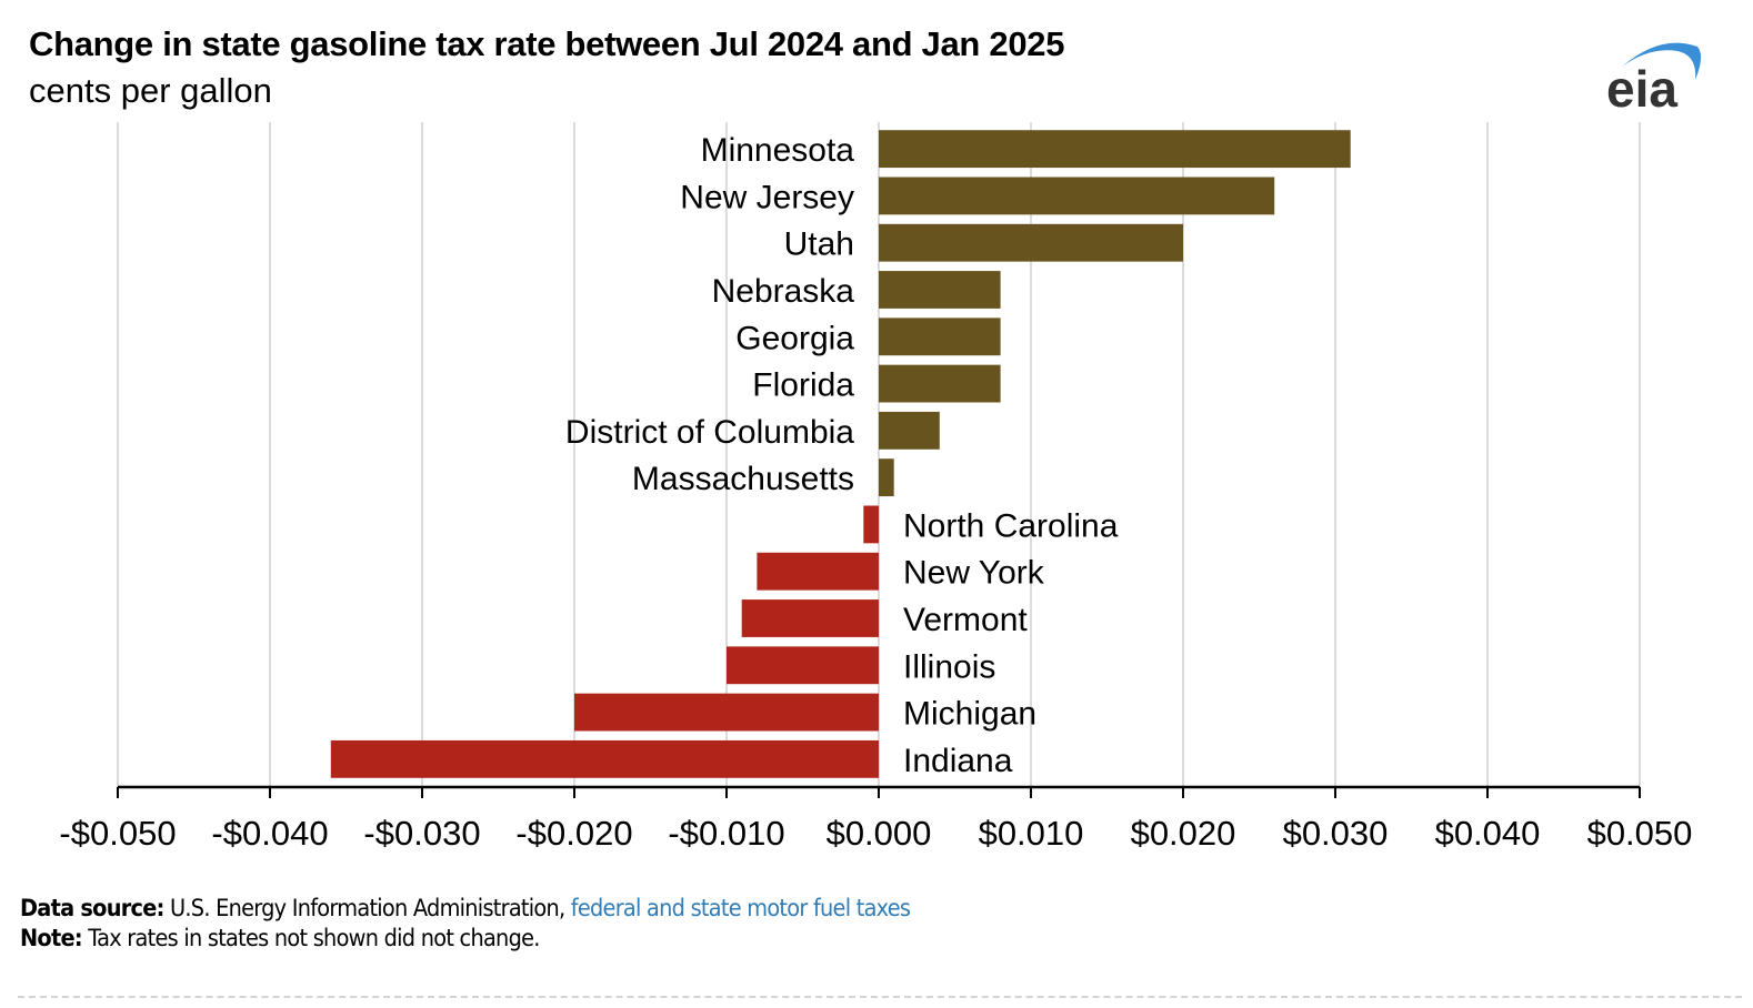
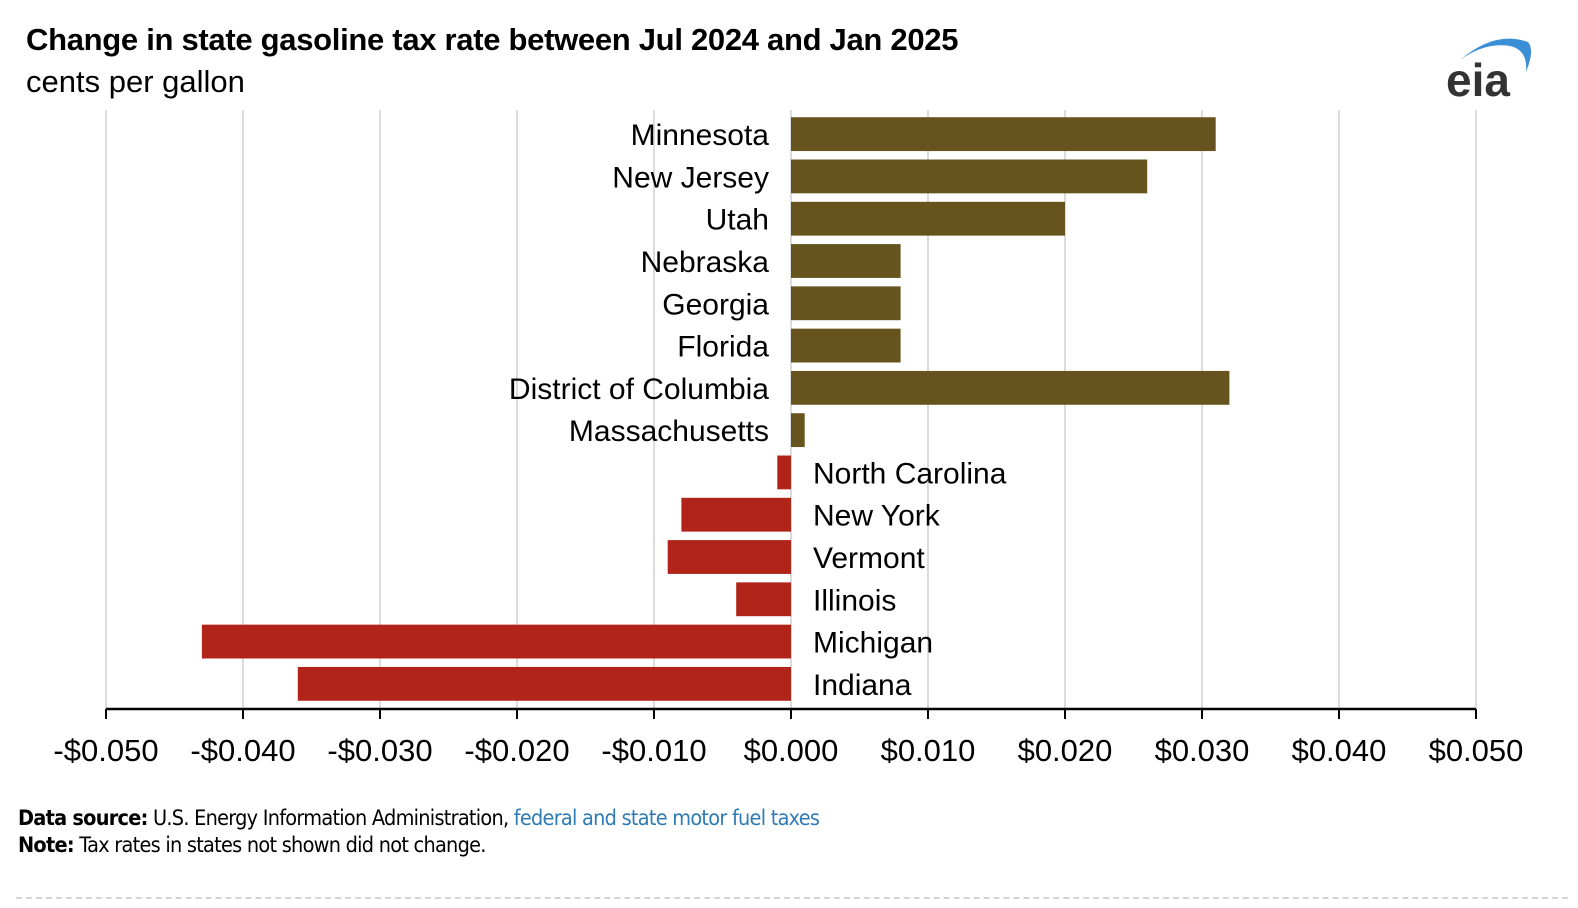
District of Columbia: $0.004 -> $0.032
Illinois: -$0.010 -> -$0.004
Michigan: -$0.020 -> -$0.043
